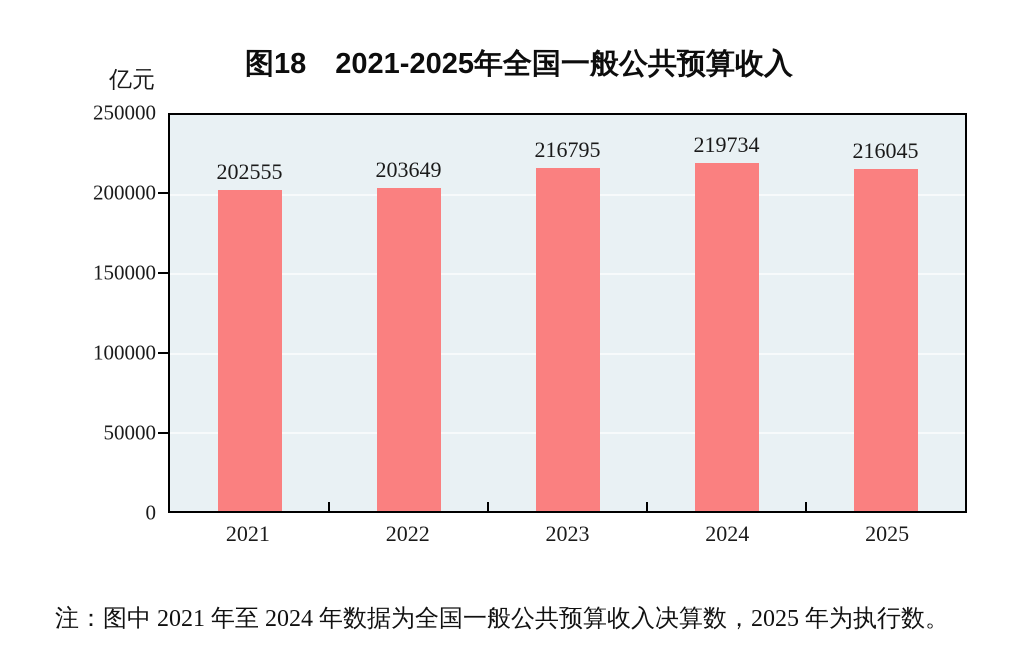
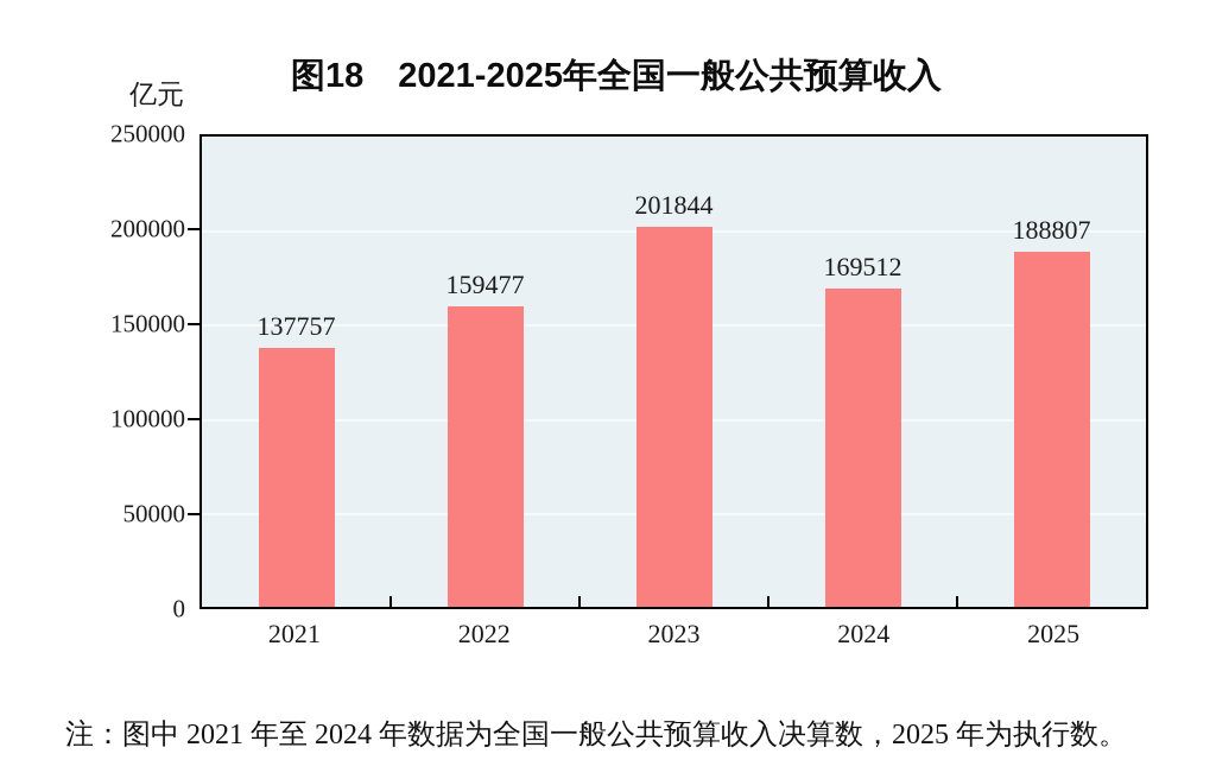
2021: 202555 -> 137757
2022: 203649 -> 159477
2023: 216795 -> 201844
2024: 219734 -> 169512
2025: 216045 -> 188807
